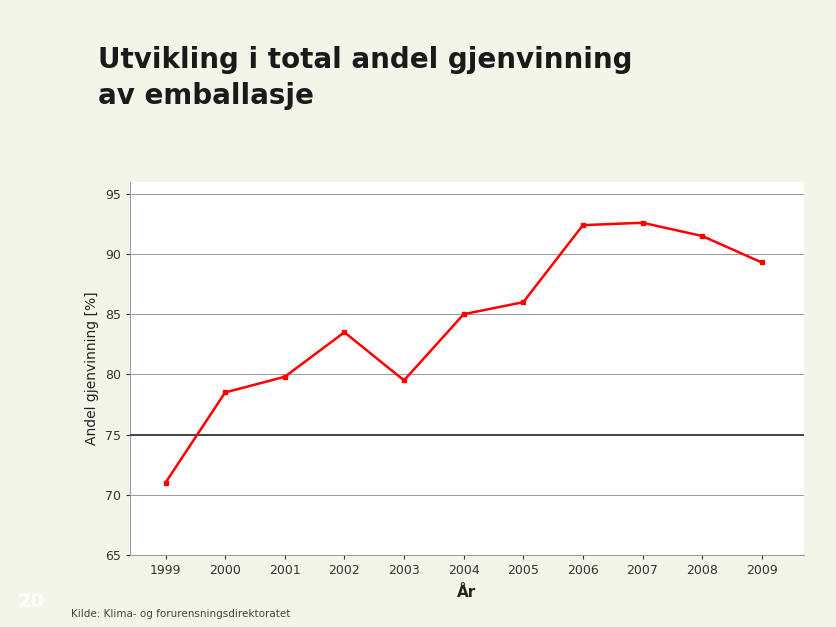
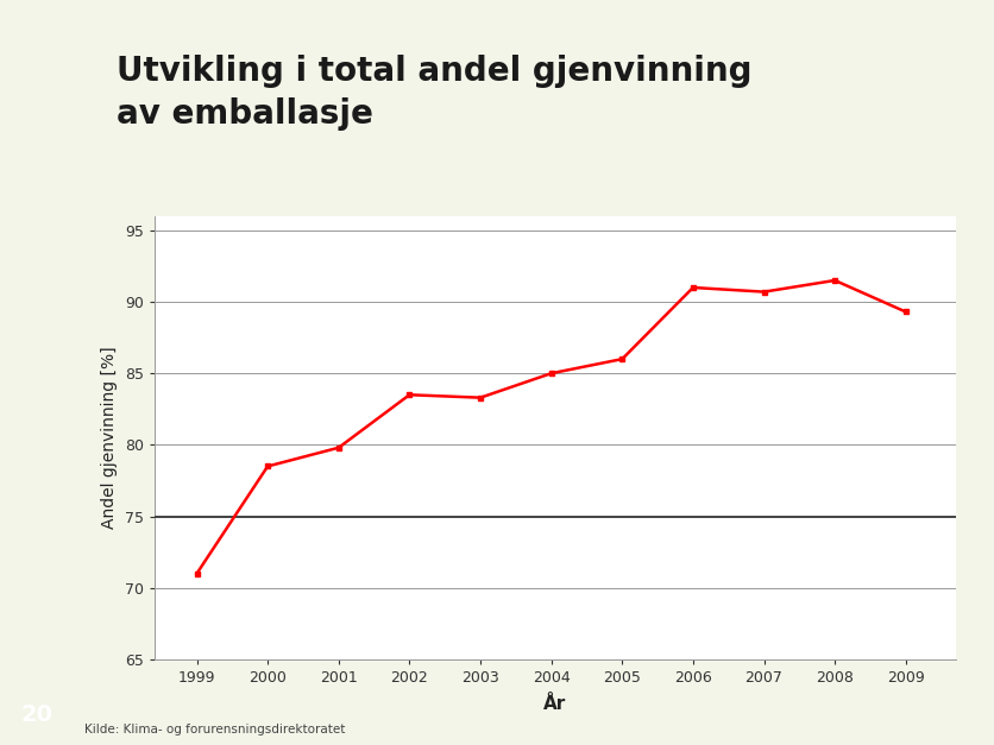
2003: 79.5 -> 83.3
2006: 92.4 -> 91.0
2007: 92.6 -> 90.7
